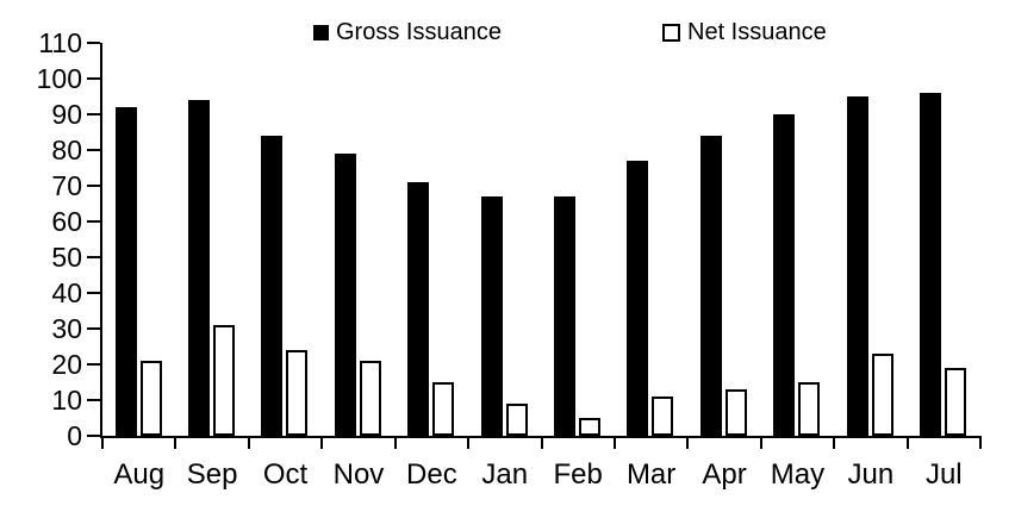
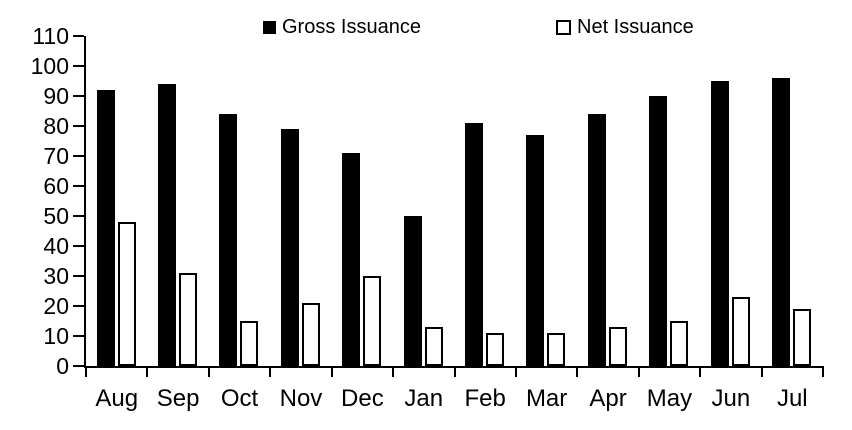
Net Issuance/Aug: 21 -> 48
Net Issuance/Oct: 24 -> 15
Net Issuance/Dec: 15 -> 30
Gross Issuance/Jan: 67 -> 50
Net Issuance/Jan: 9 -> 13
Gross Issuance/Feb: 67 -> 81
Net Issuance/Feb: 5 -> 11
